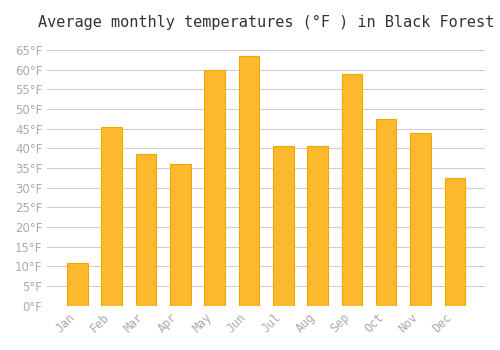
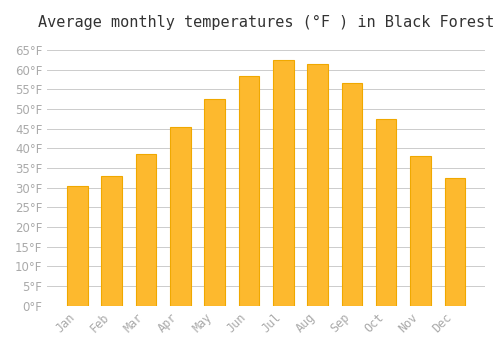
Jan: 11.0°F -> 30.5°F
Feb: 45.5°F -> 33.0°F
Apr: 36.0°F -> 45.5°F
May: 60.0°F -> 52.5°F
Jun: 63.5°F -> 58.5°F
Jul: 40.5°F -> 62.5°F
Aug: 40.5°F -> 61.5°F
Sep: 59.0°F -> 56.5°F
Nov: 44.0°F -> 38.0°F
